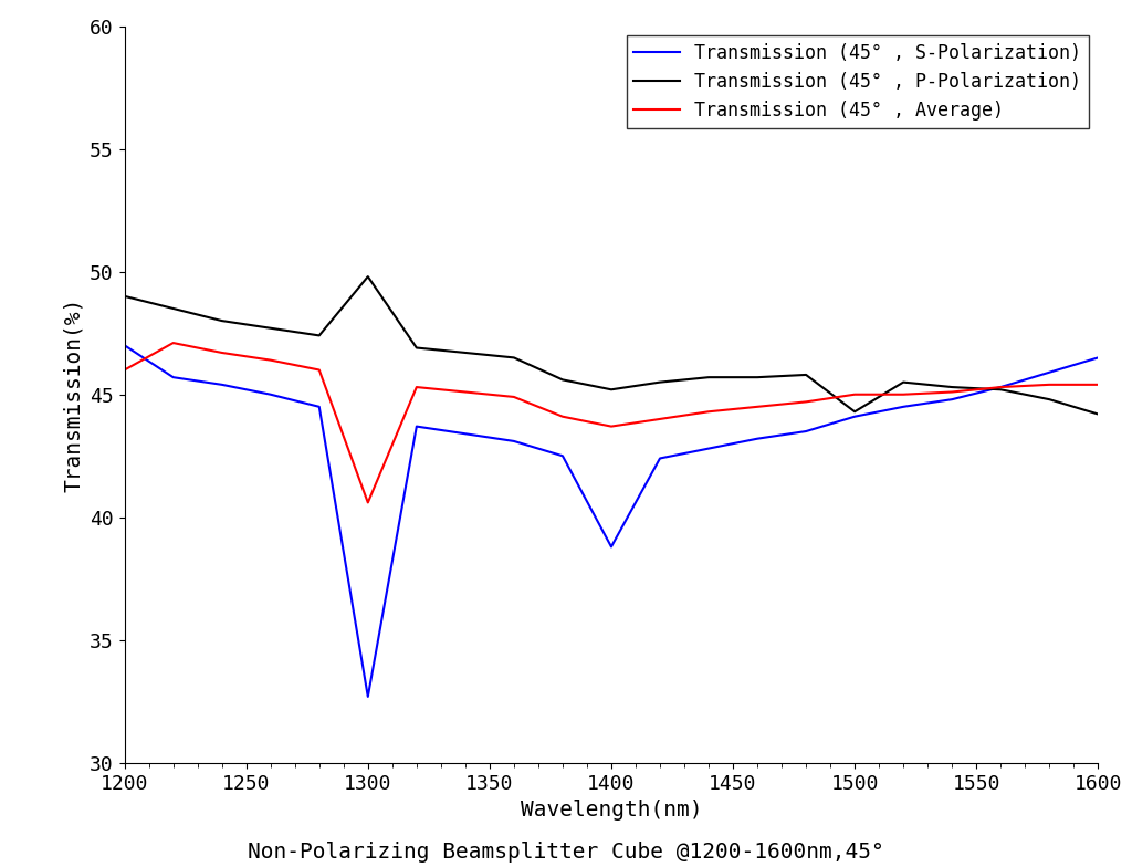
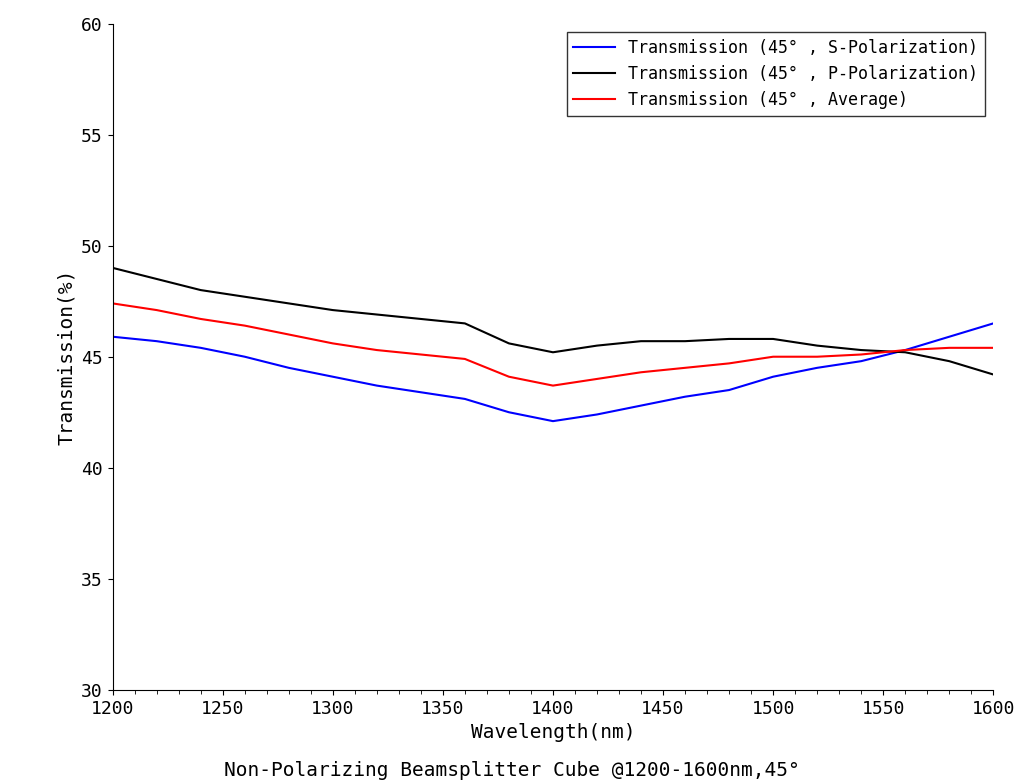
Transmission (45° , S-Polarization)/1200: 47.0 -> 45.9
Transmission (45° , Average)/1200: 46.0 -> 47.4
Transmission (45° , S-Polarization)/1300: 32.7 -> 44.1
Transmission (45° , P-Polarization)/1300: 49.8 -> 47.1
Transmission (45° , Average)/1300: 40.6 -> 45.6
Transmission (45° , S-Polarization)/1400: 38.8 -> 42.1
Transmission (45° , P-Polarization)/1500: 44.3 -> 45.8
